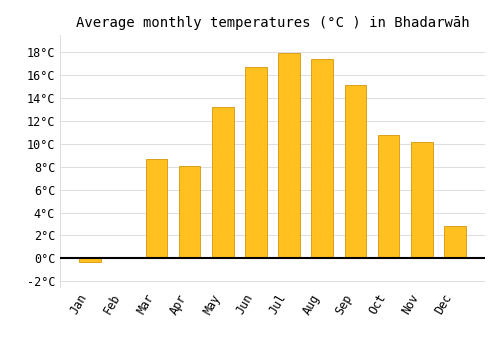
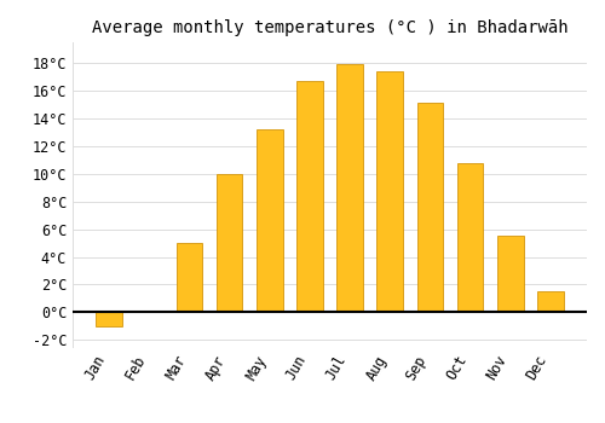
Jan: -0.3°C -> -1.0°C
Mar: 8.7°C -> 5.0°C
Apr: 8.1°C -> 10.0°C
Nov: 10.2°C -> 5.5°C
Dec: 2.8°C -> 1.5°C
